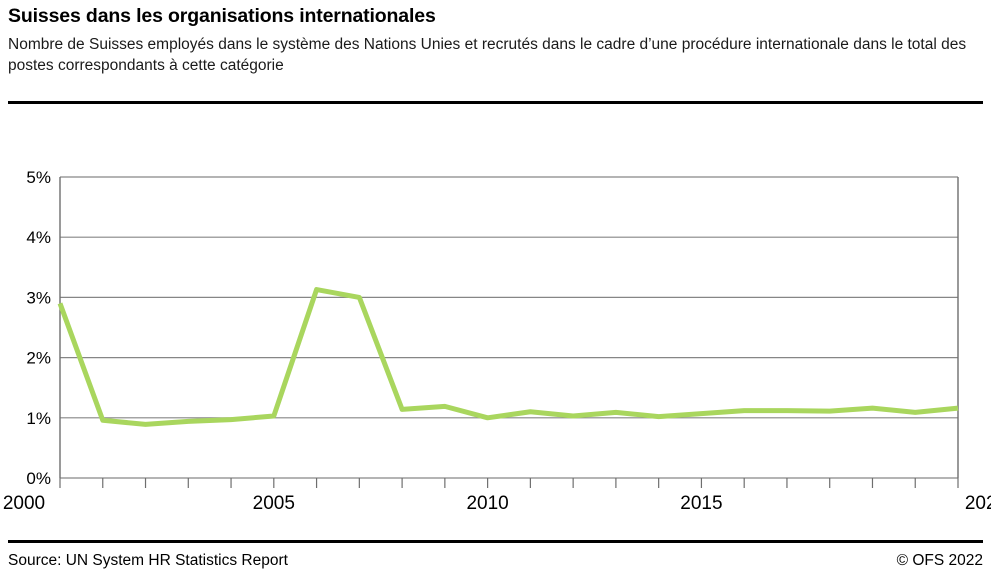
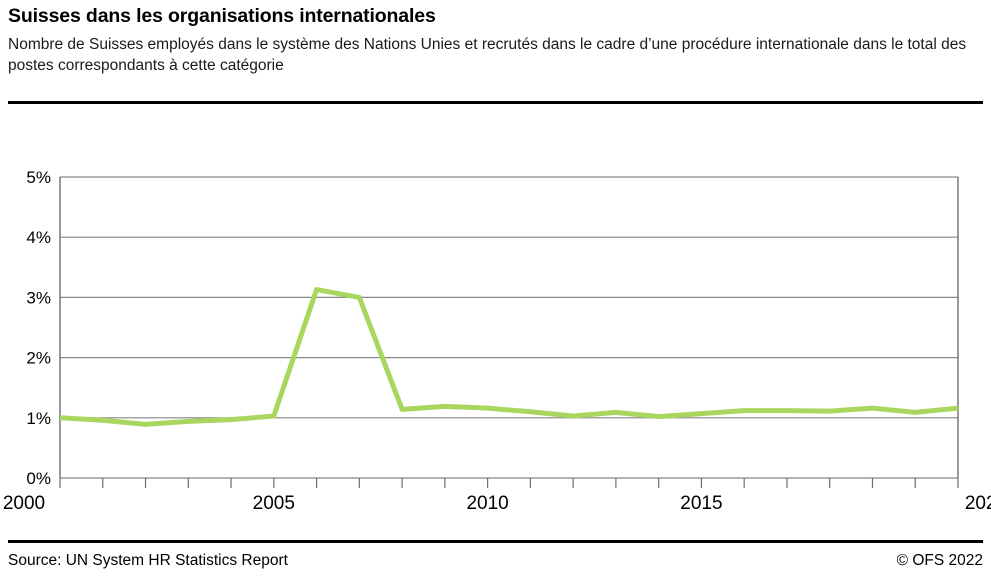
2000: 2.9% -> 1.0%
2010: 1.0% -> 1.2%
